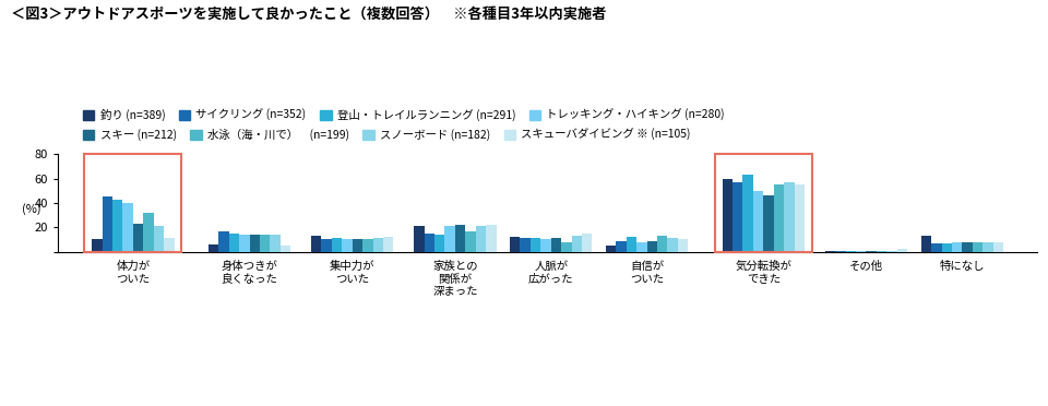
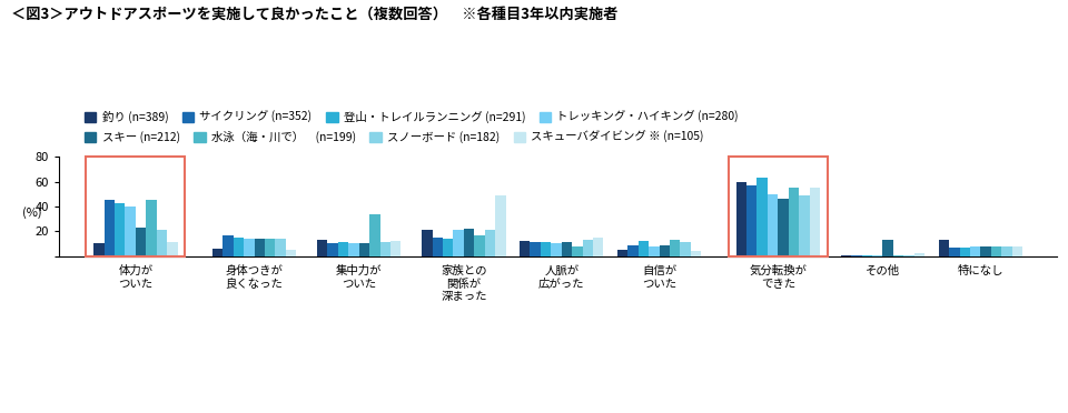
水泳（海・川で） (n=199)/体力が ついた: 32 -> 45
水泳（海・川で） (n=199)/集中力が ついた: 10 -> 34
スキューバダイビング ※ (n=105)/家族との 関係が 深まった: 22 -> 49
スキューバダイビング ※ (n=105)/自信が ついた: 10 -> 4
スノーボード (n=182)/気分転換が できた: 57 -> 49
スキー (n=212)/その他: 1 -> 13
